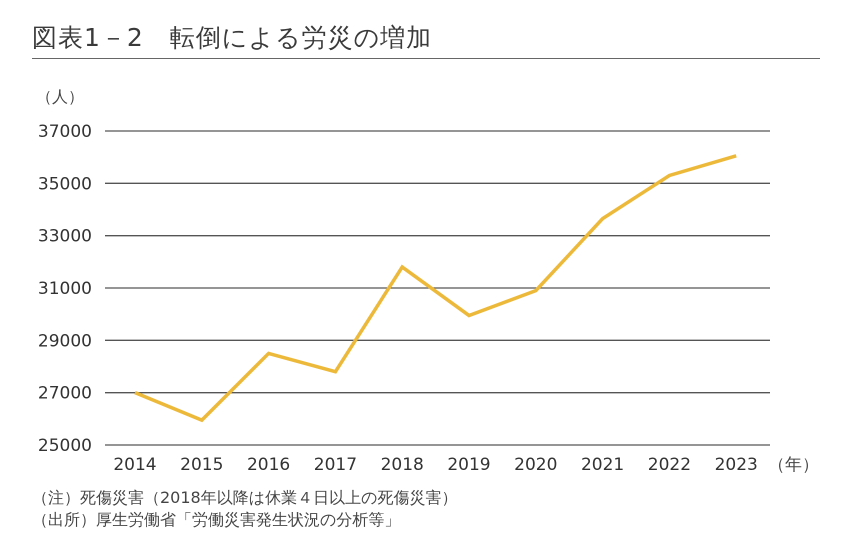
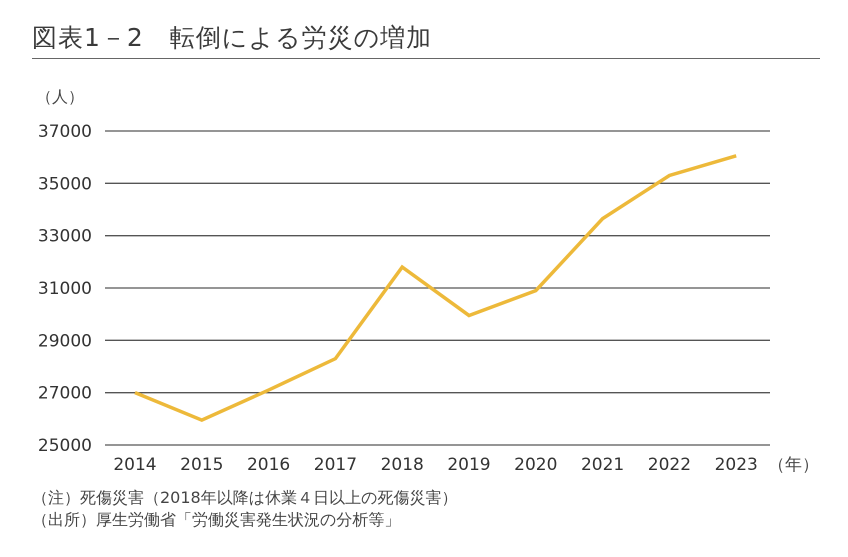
2016: 28500 -> 27100
2017: 27800 -> 28300
